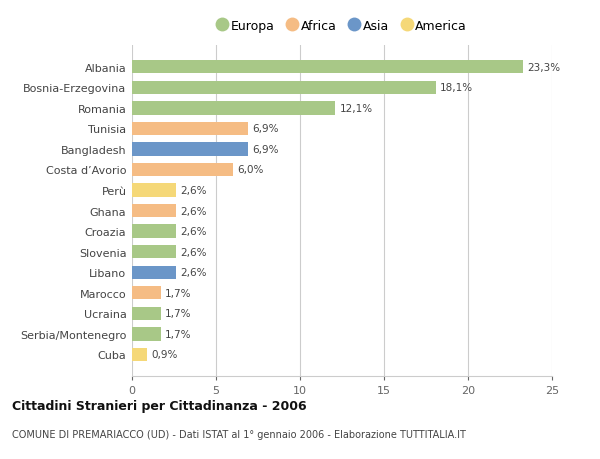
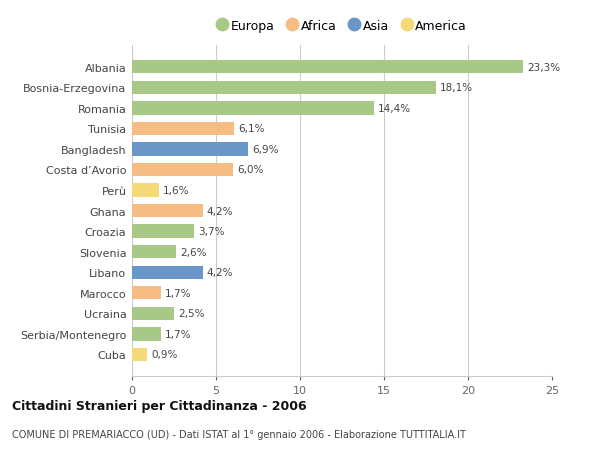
Romania: 12,1% -> 14,4%
Tunisia: 6,9% -> 6,1%
Perù: 2,6% -> 1,6%
Ghana: 2,6% -> 4,2%
Croazia: 2,6% -> 3,7%
Libano: 2,6% -> 4,2%
Ucraina: 1,7% -> 2,5%
